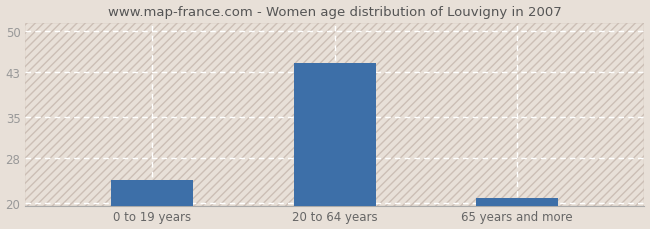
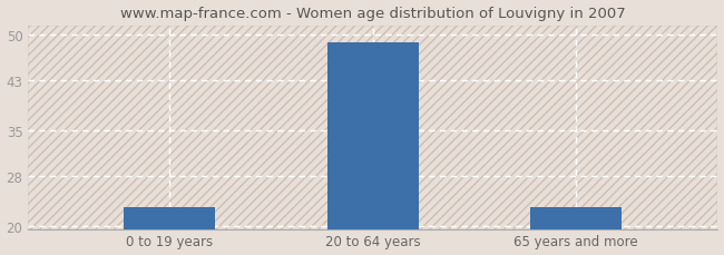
0 to 19 years: 24.0 -> 23.0
20 to 64 years: 44.5 -> 48.8
65 years and more: 21.0 -> 23.0
